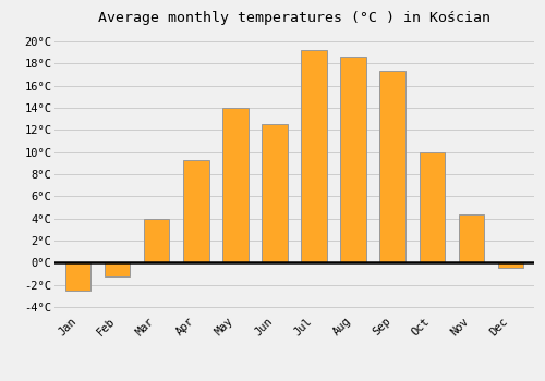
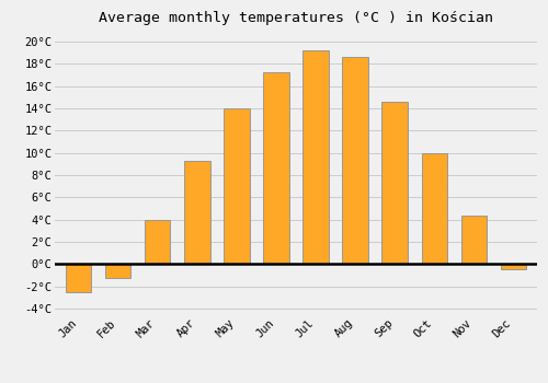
Jun: 12.5°C -> 17.3°C
Sep: 17.4°C -> 14.6°C
